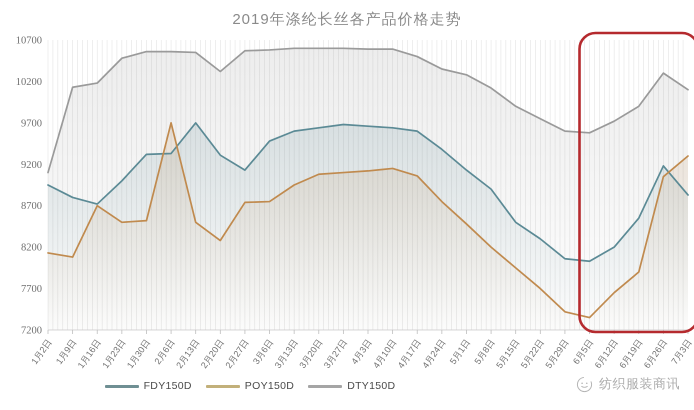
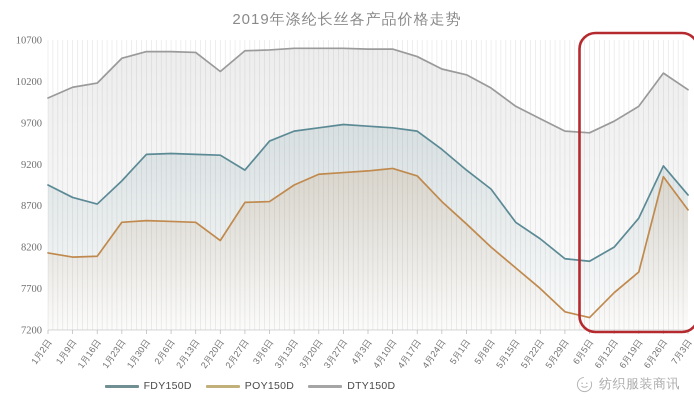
DTY150D/1月2日: 9100 -> 10000
POY150D/1月16日: 8700 -> 8100
POY150D/2月6日: 9700 -> 8500
FDY150D/2月13日: 9700 -> 9300
POY150D/7月3日: 9300 -> 8600
